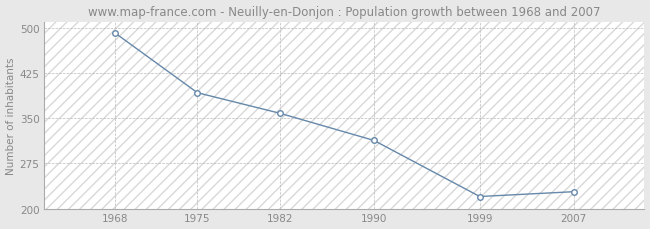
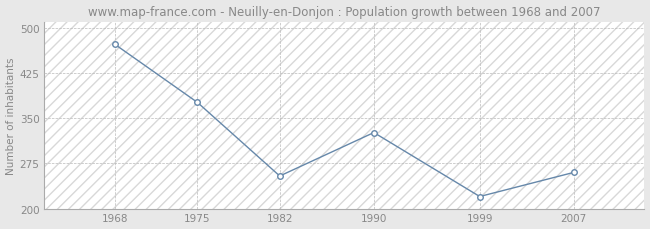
1968: 491 -> 472
1975: 392 -> 376
1982: 358 -> 254
1990: 313 -> 326
2007: 228 -> 260
